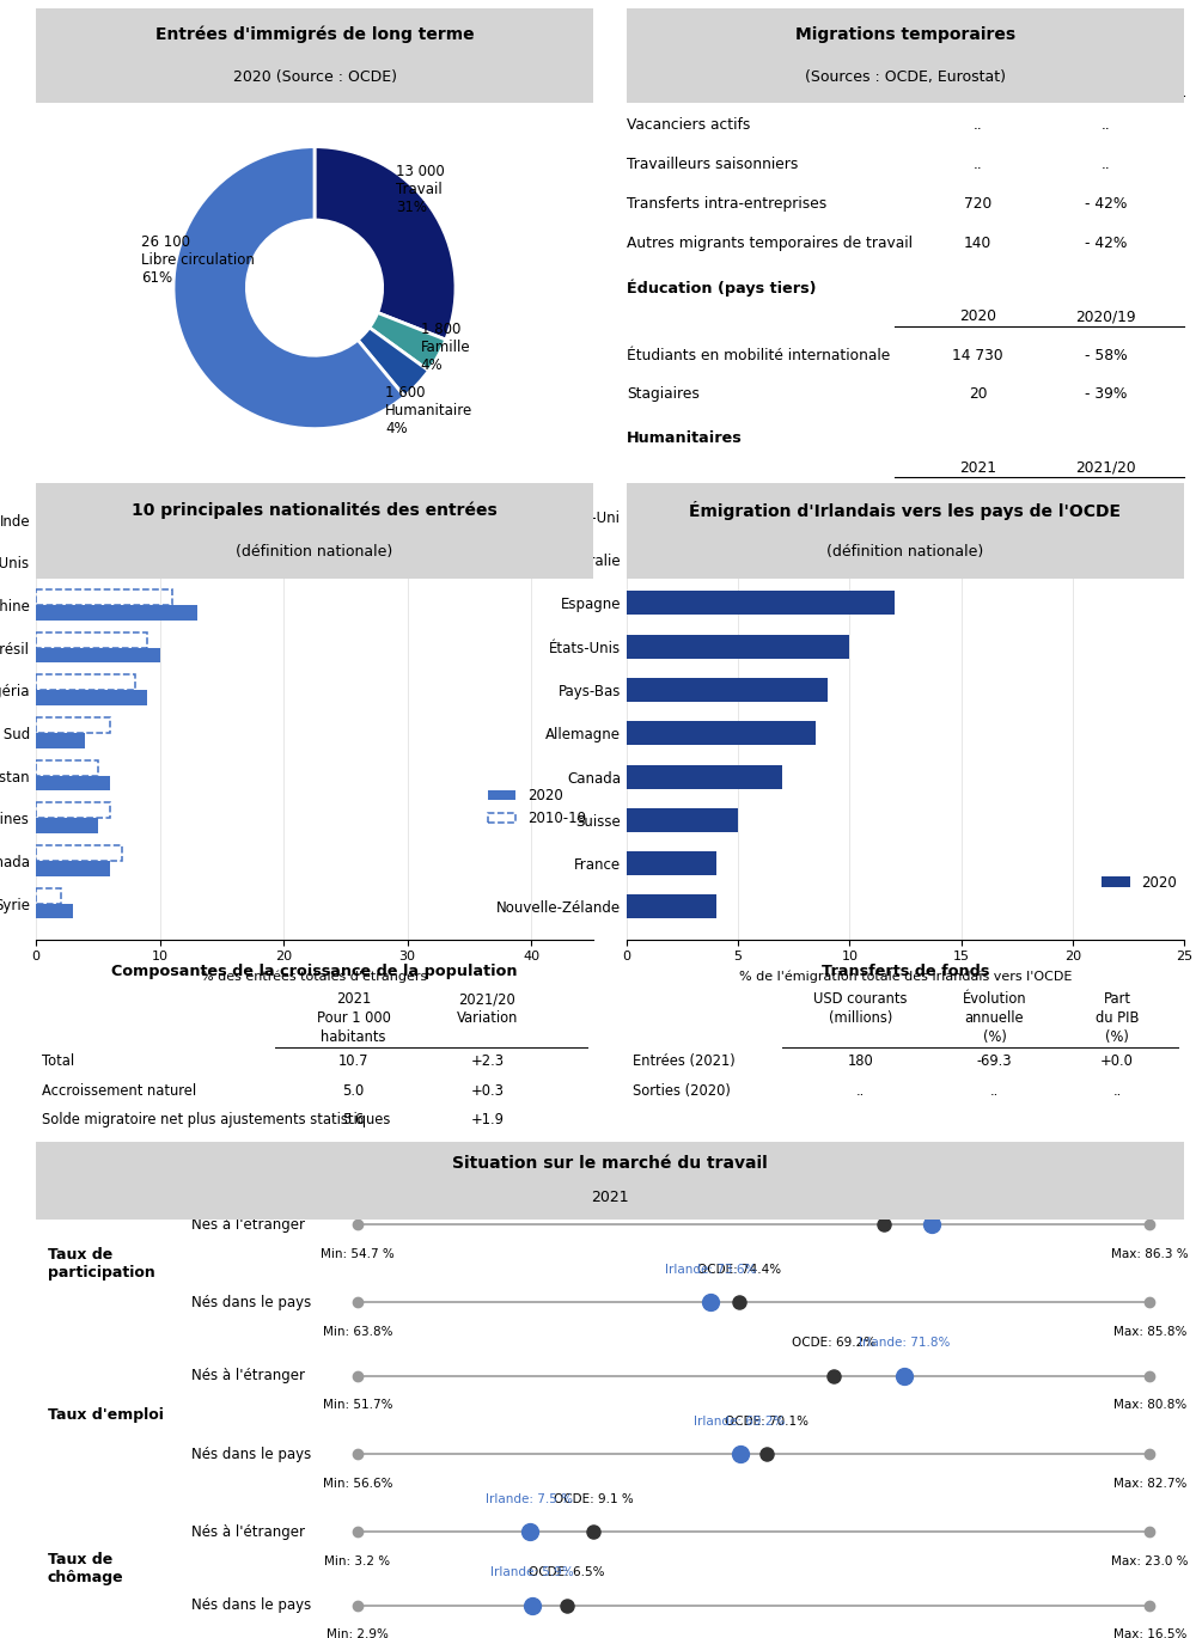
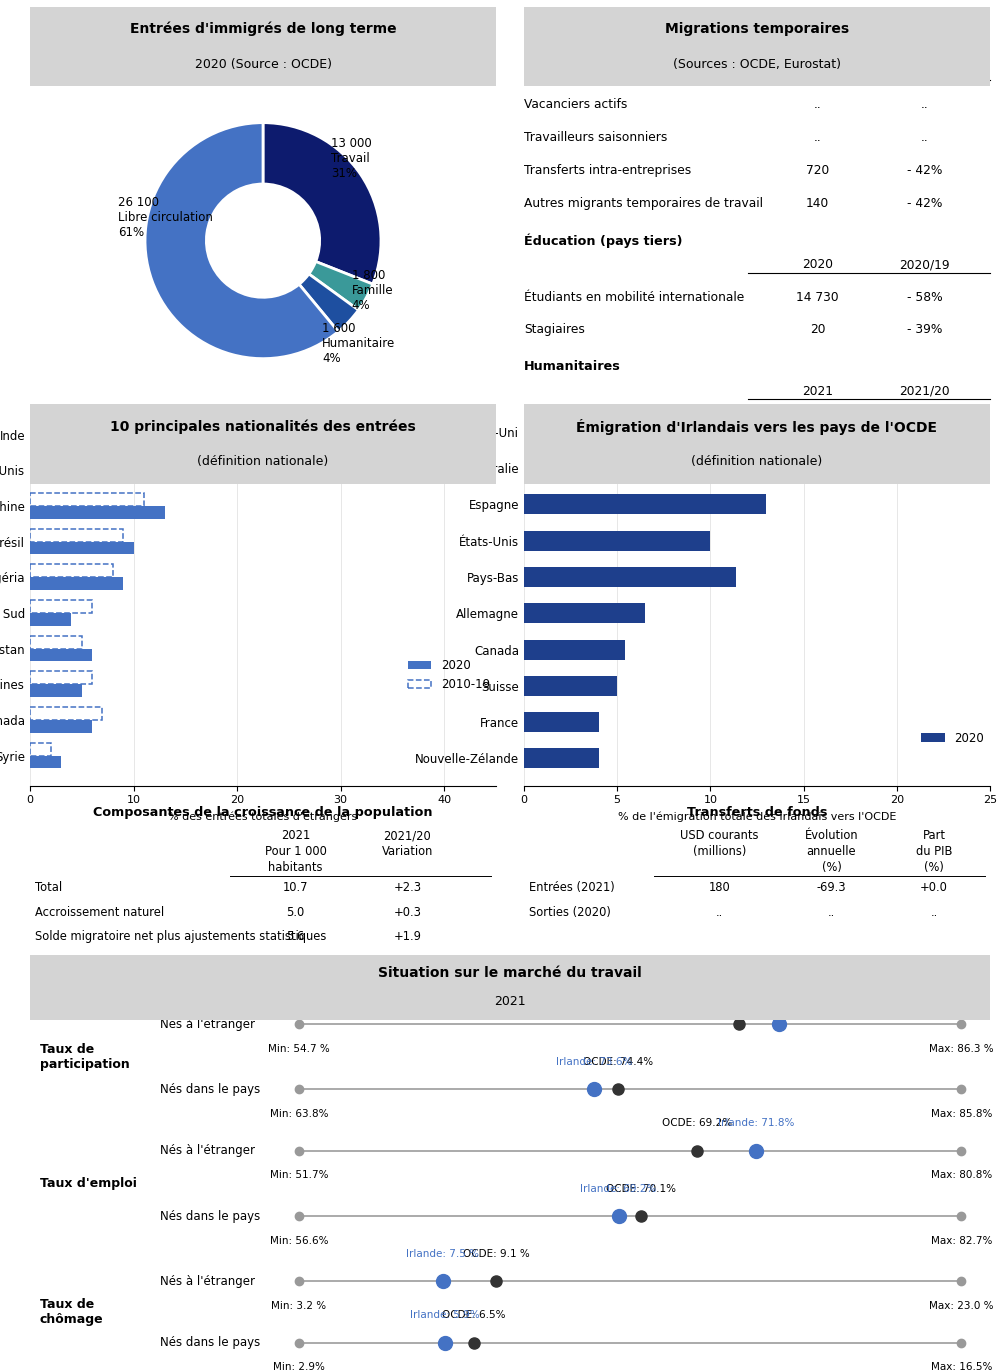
Espagne: 12.0 -> 13.0
Pays-Bas: 9.0 -> 11.4
Allemagne: 8.5 -> 6.5
Canada: 7.0 -> 5.4
